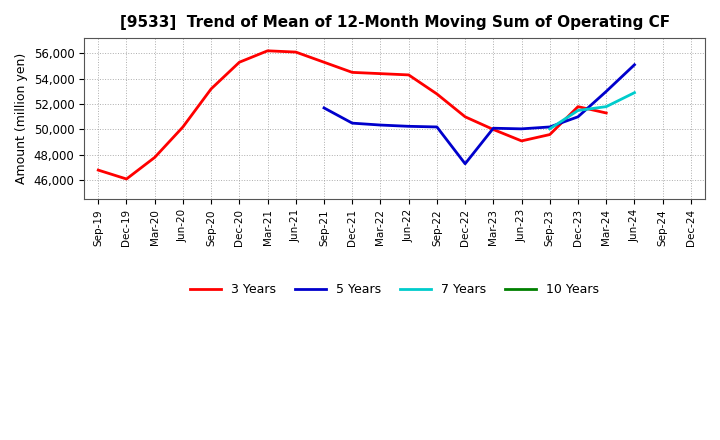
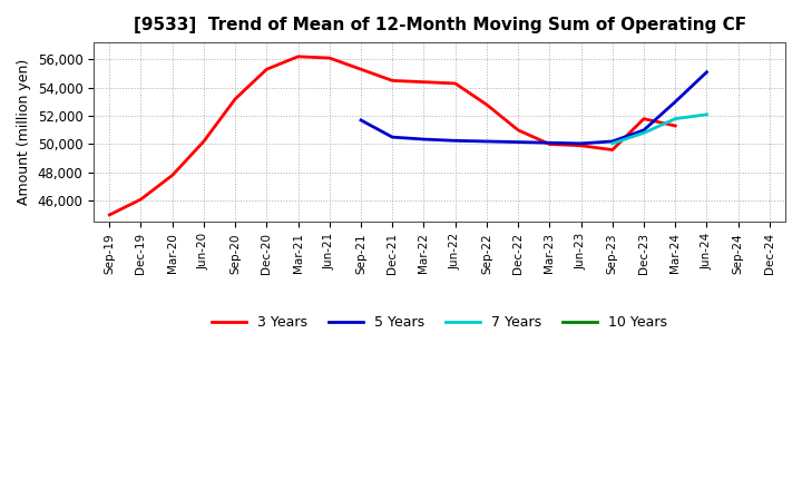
3 Years/Sep-19: 46,800 -> 45,000
5 Years/Dec-22: 47,300 -> 50,200
3 Years/Jun-23: 49,100 -> 49,900
7 Years/Dec-23: 51,500 -> 50,800
7 Years/Jun-24: 52,900 -> 52,100
